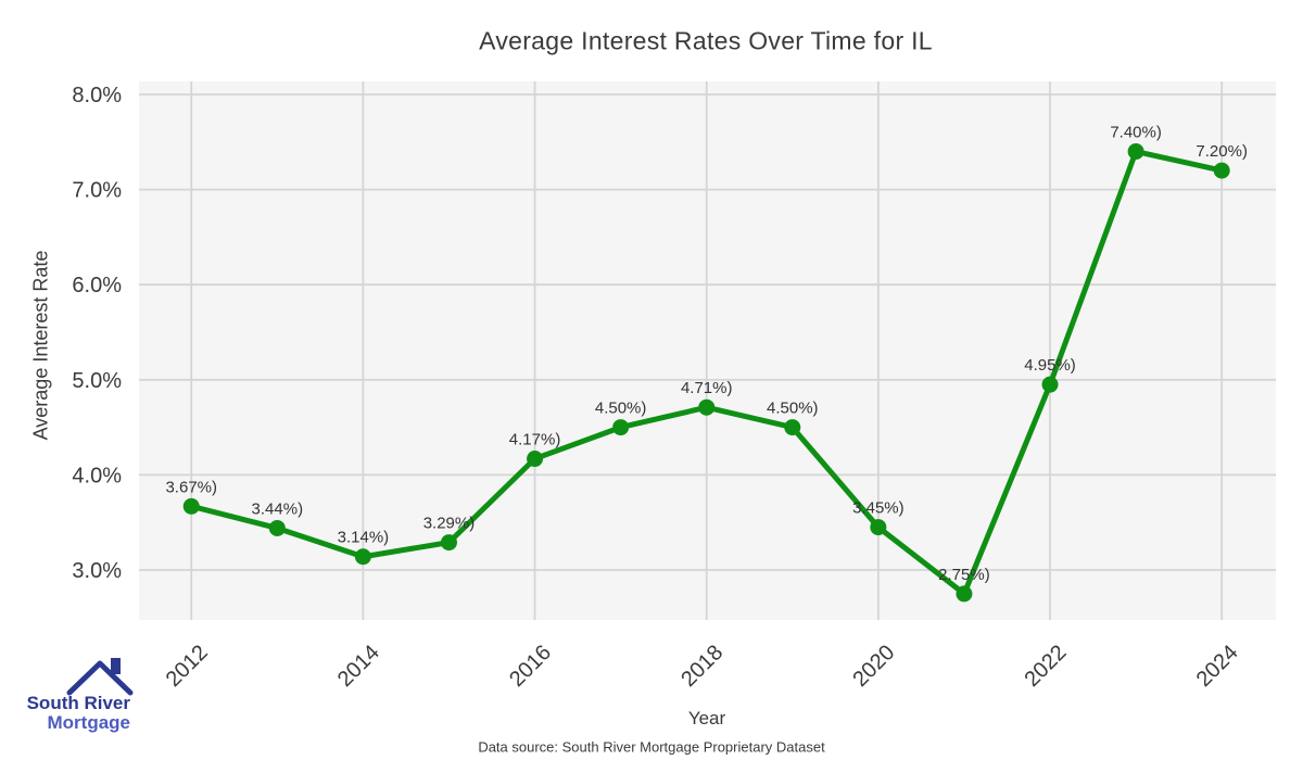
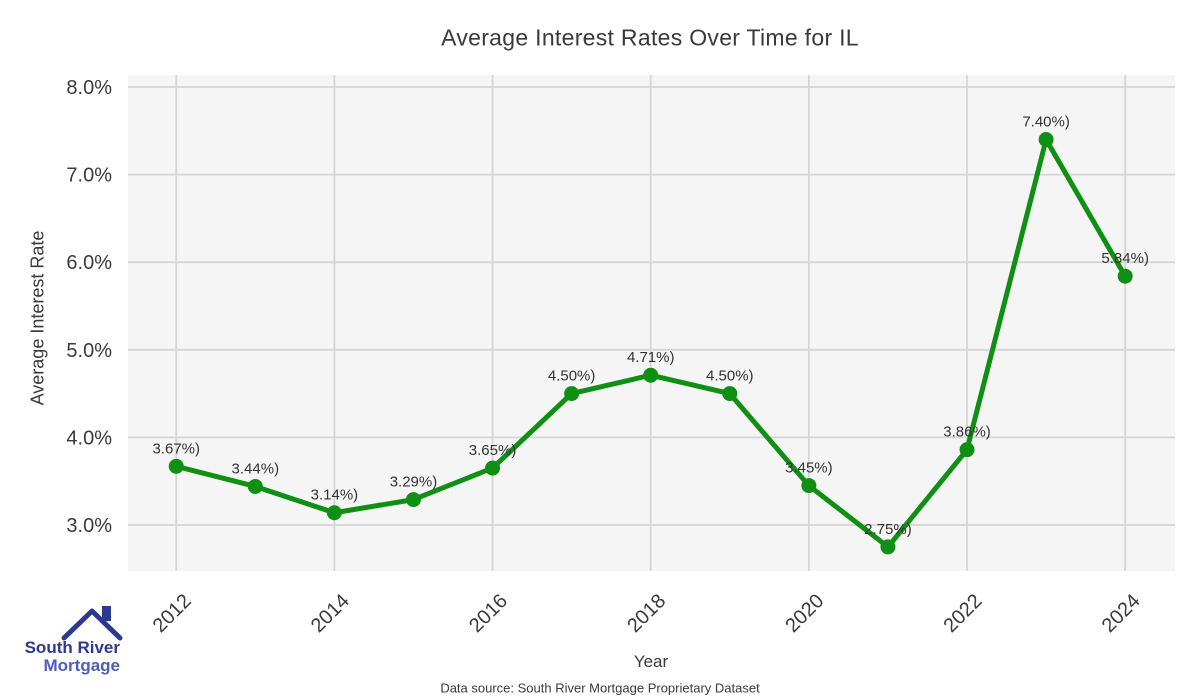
2016: 4.17% -> 3.65%
2022: 4.95% -> 3.86%
2024: 7.20% -> 5.84%
